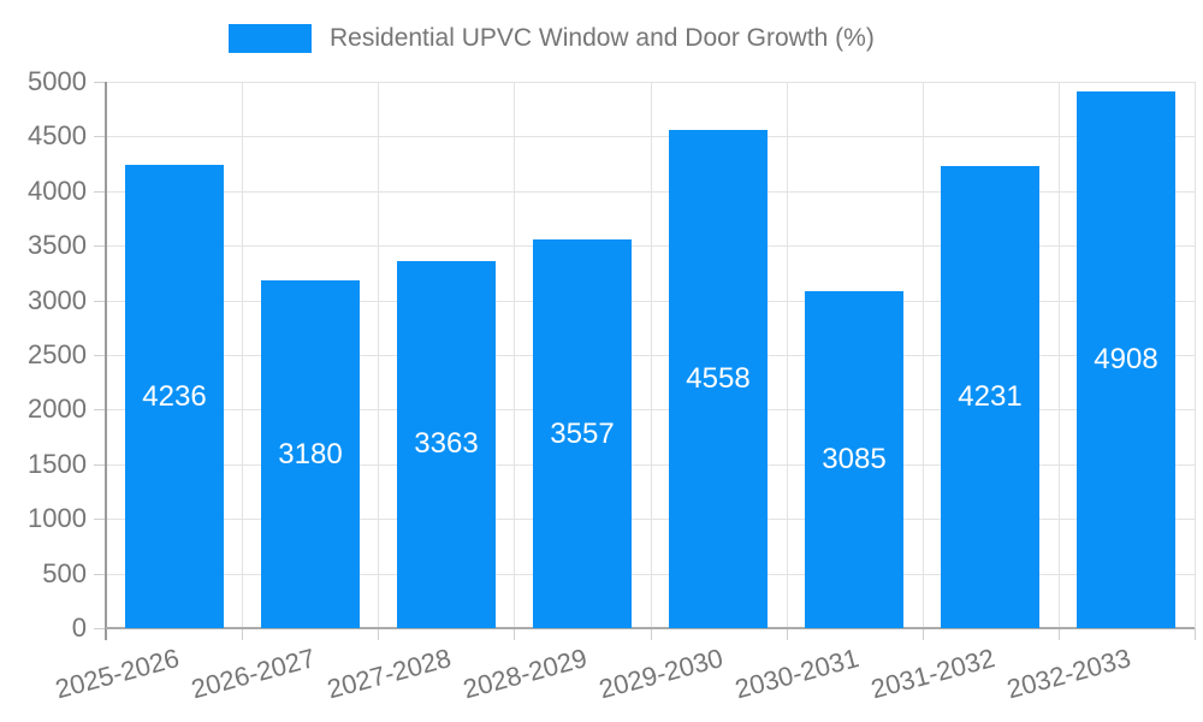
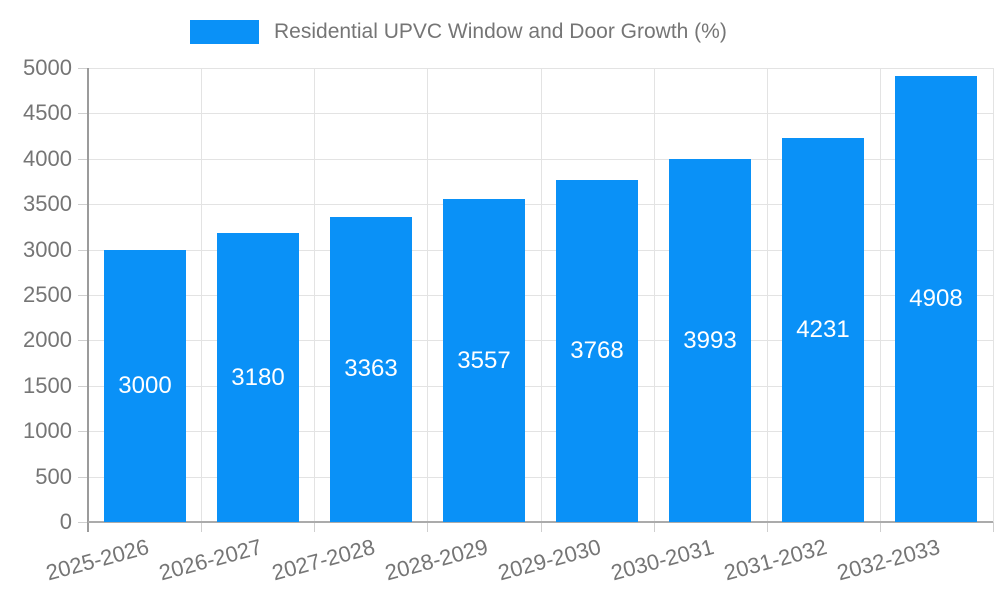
2025-2026: 4236 -> 3000
2029-2030: 4558 -> 3768
2030-2031: 3085 -> 3993
